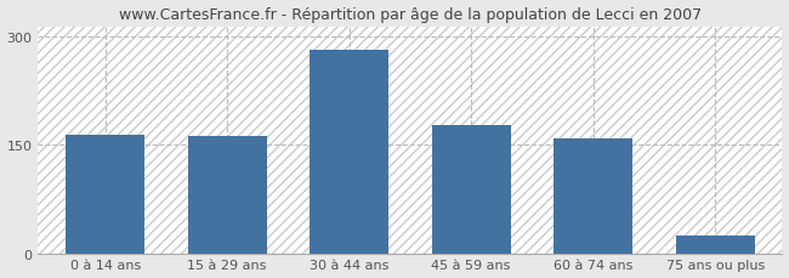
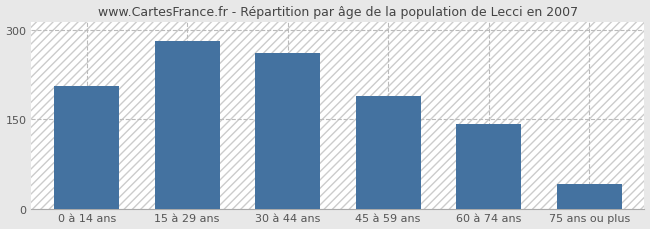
0 à 14 ans: 165 -> 206
15 à 29 ans: 163 -> 282
30 à 44 ans: 283 -> 262
45 à 59 ans: 178 -> 190
60 à 74 ans: 160 -> 142
75 ans ou plus: 25 -> 42
